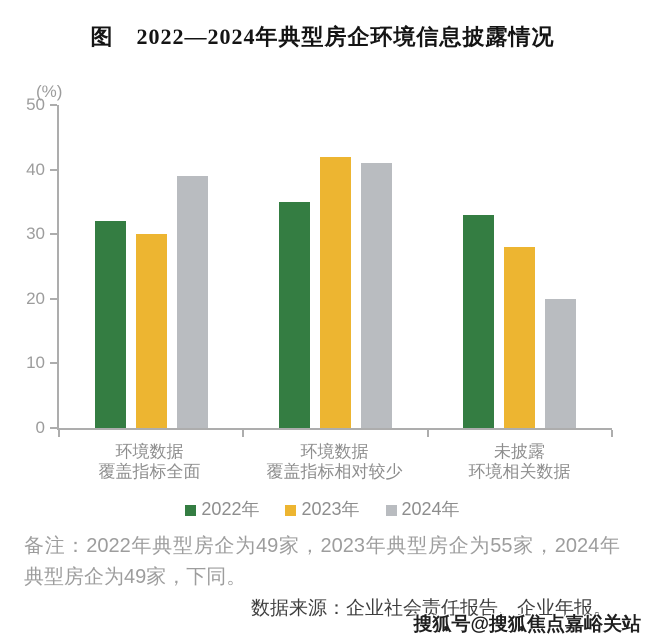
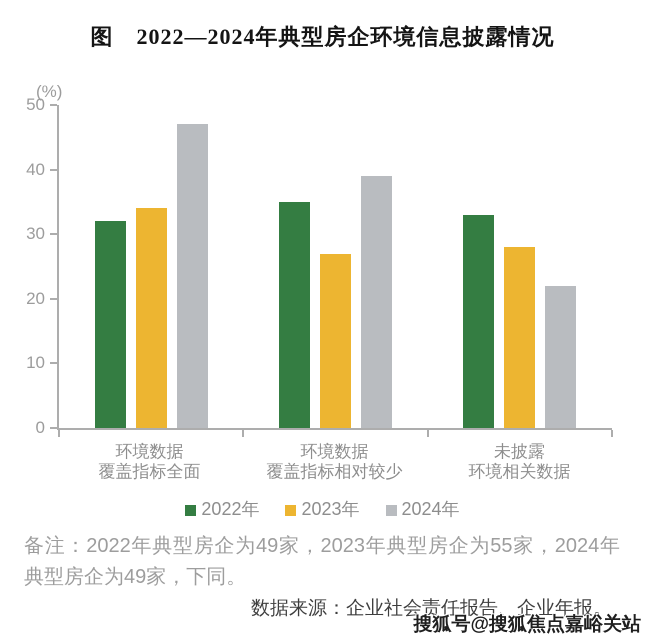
2023年/环境数据 覆盖指标全面: 30 -> 34
2024年/环境数据 覆盖指标全面: 39 -> 47
2023年/环境数据 覆盖指标相对较少: 42 -> 27
2024年/环境数据 覆盖指标相对较少: 41 -> 39
2024年/未披露 环境相关数据: 20 -> 22
